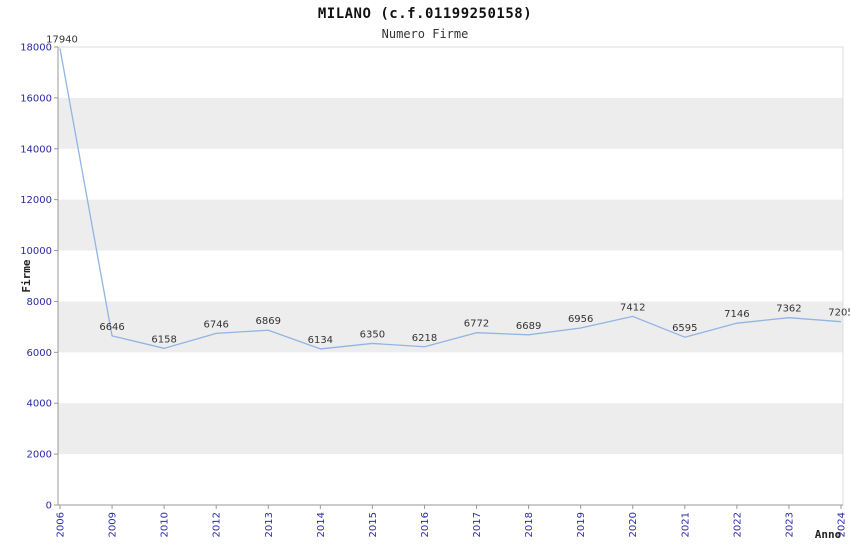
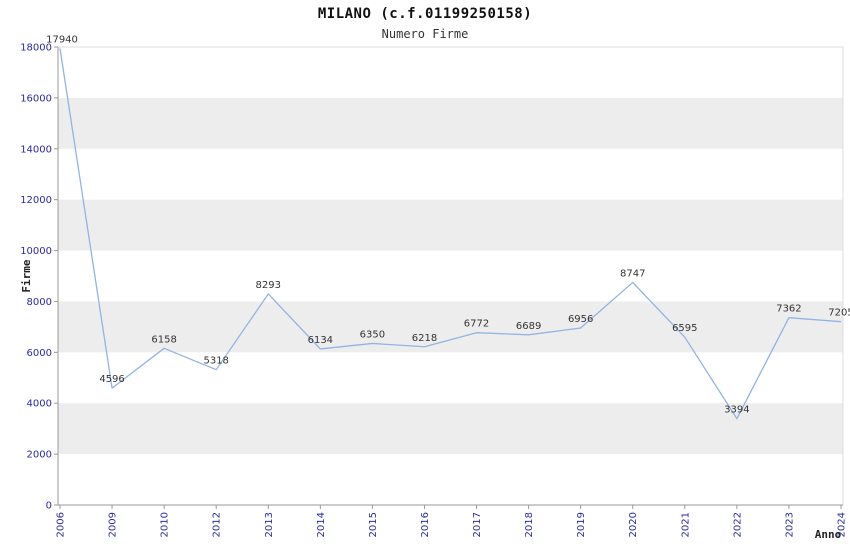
2009: 6646 -> 4596
2012: 6746 -> 5318
2013: 6869 -> 8293
2020: 7412 -> 8747
2022: 7146 -> 3394
